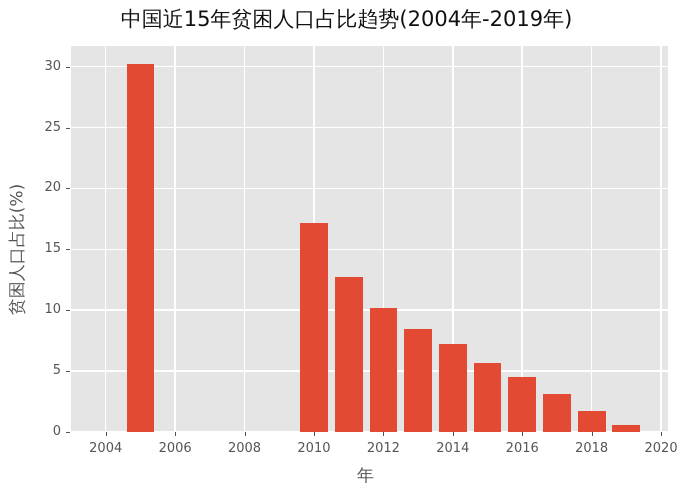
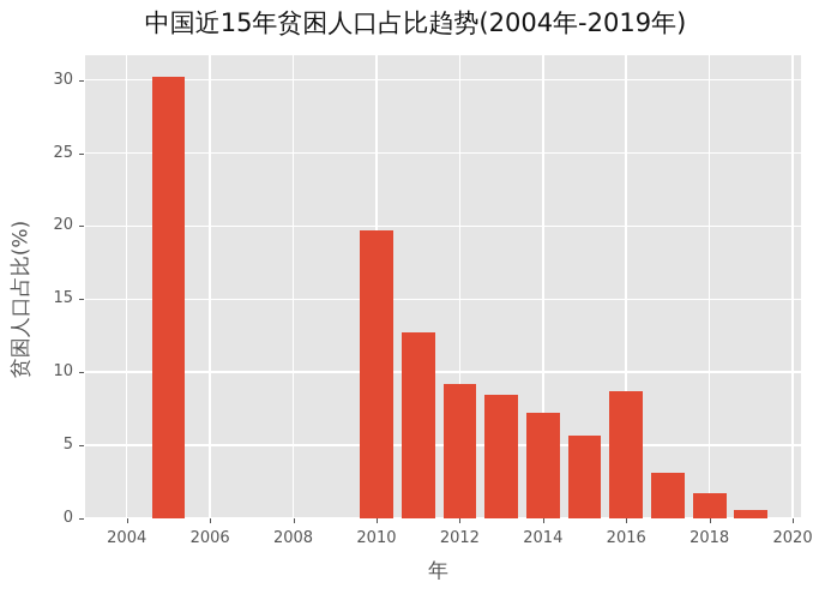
2010: 17.2 -> 19.7
2012: 10.2 -> 9.2
2016: 4.5 -> 8.7
